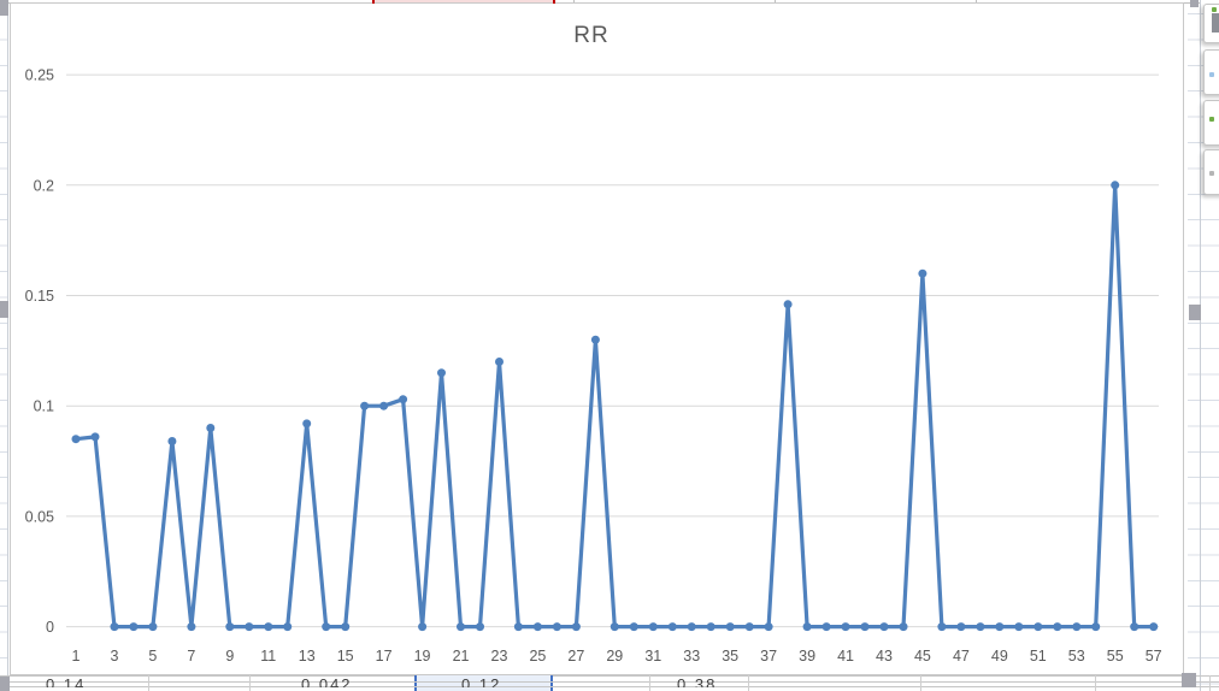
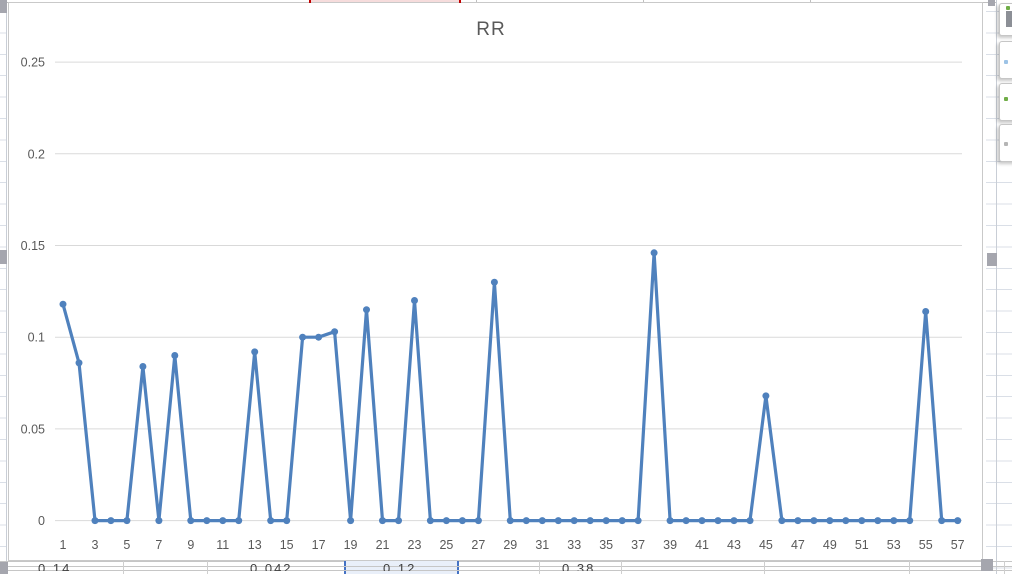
1: 0.085 -> 0.118
45: 0.160 -> 0.068
55: 0.200 -> 0.114
